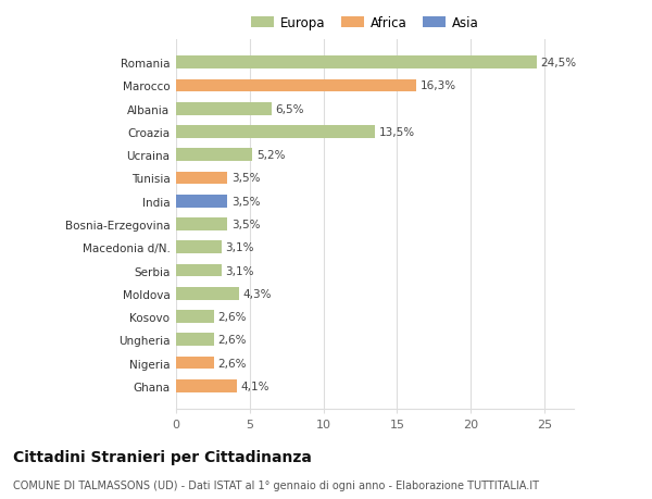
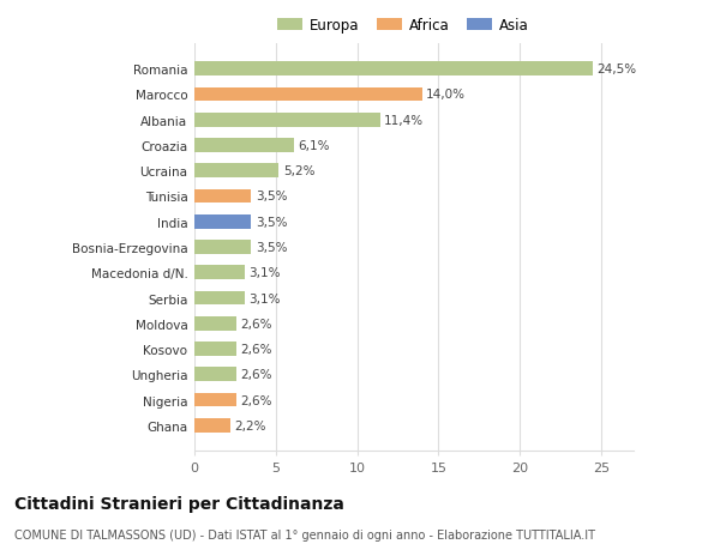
Marocco: 16,3% -> 14,0%
Albania: 6,5% -> 11,4%
Croazia: 13,5% -> 6,1%
Moldova: 4,3% -> 2,6%
Ghana: 4,1% -> 2,2%
